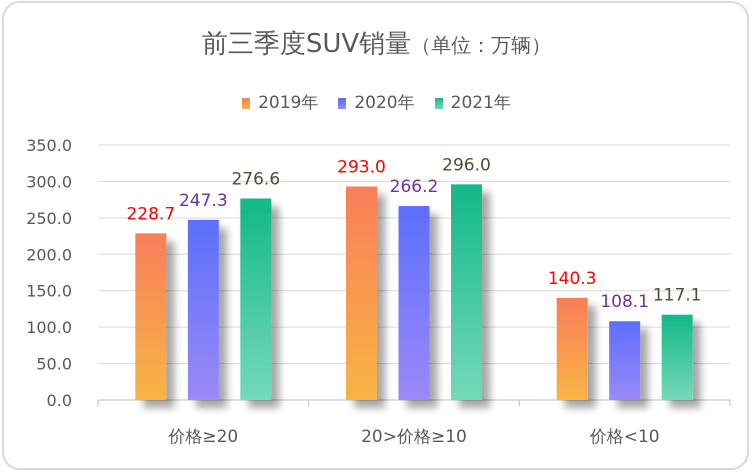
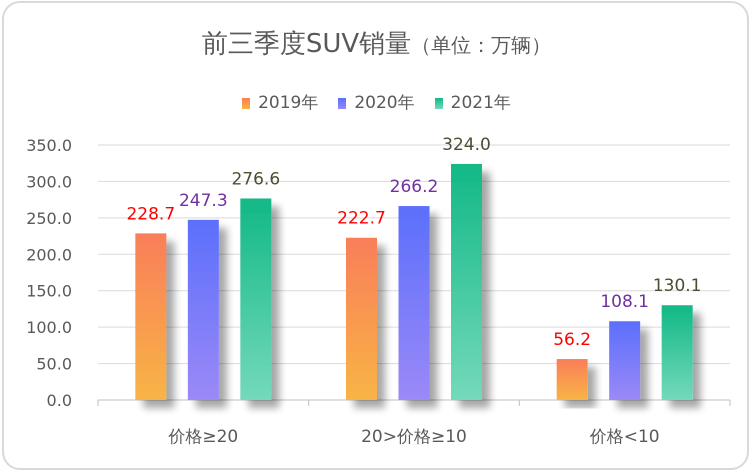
2019年/20>价格≥10: 293.0 -> 222.7
2021年/20>价格≥10: 296.0 -> 324.0
2019年/价格<10: 140.3 -> 56.2
2021年/价格<10: 117.1 -> 130.1
